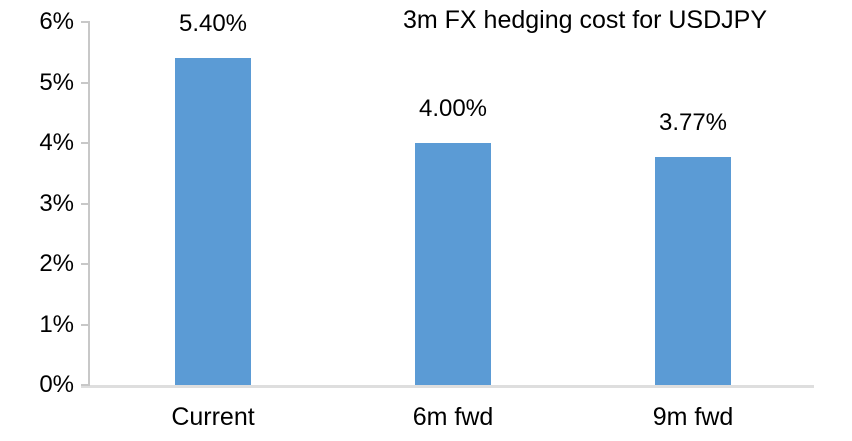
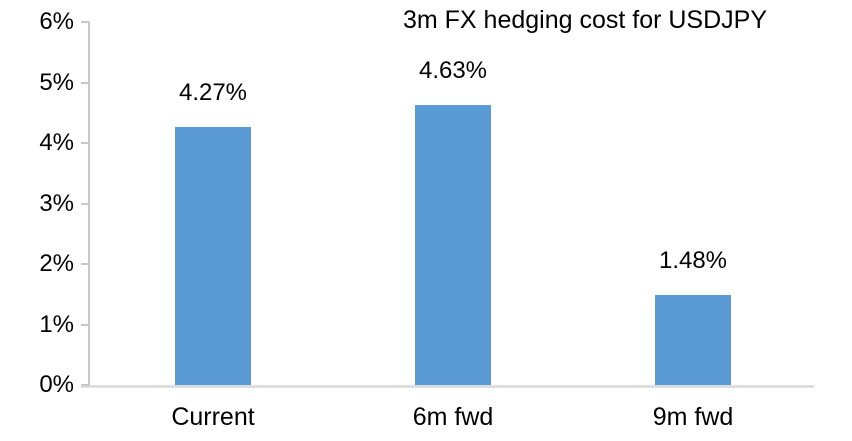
Current: 5.40% -> 4.27%
6m fwd: 4.00% -> 4.63%
9m fwd: 3.77% -> 1.48%
